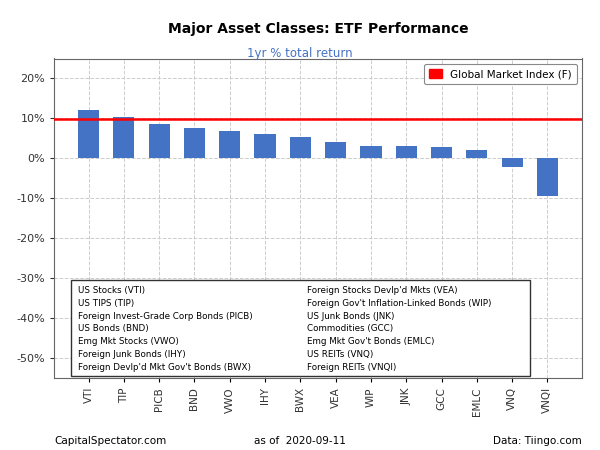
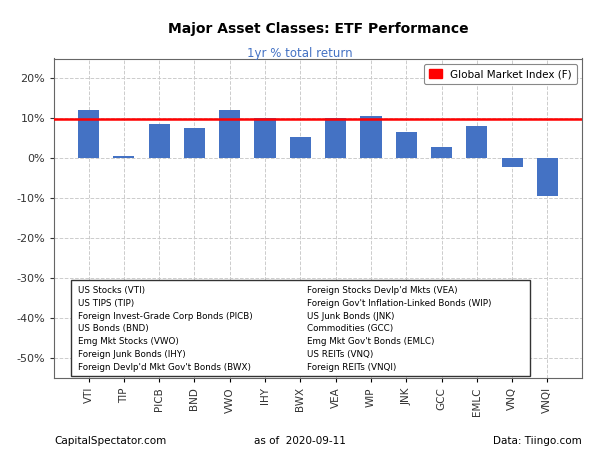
TIP: 10.3% -> 0.5%
VWO: 6.8% -> 12.0%
IHY: 6.2% -> 10.0%
VEA: 4.2% -> 10.0%
WIP: 3.2% -> 10.5%
JNK: 3.0% -> 6.5%
EMLC: 2.0% -> 8.0%
